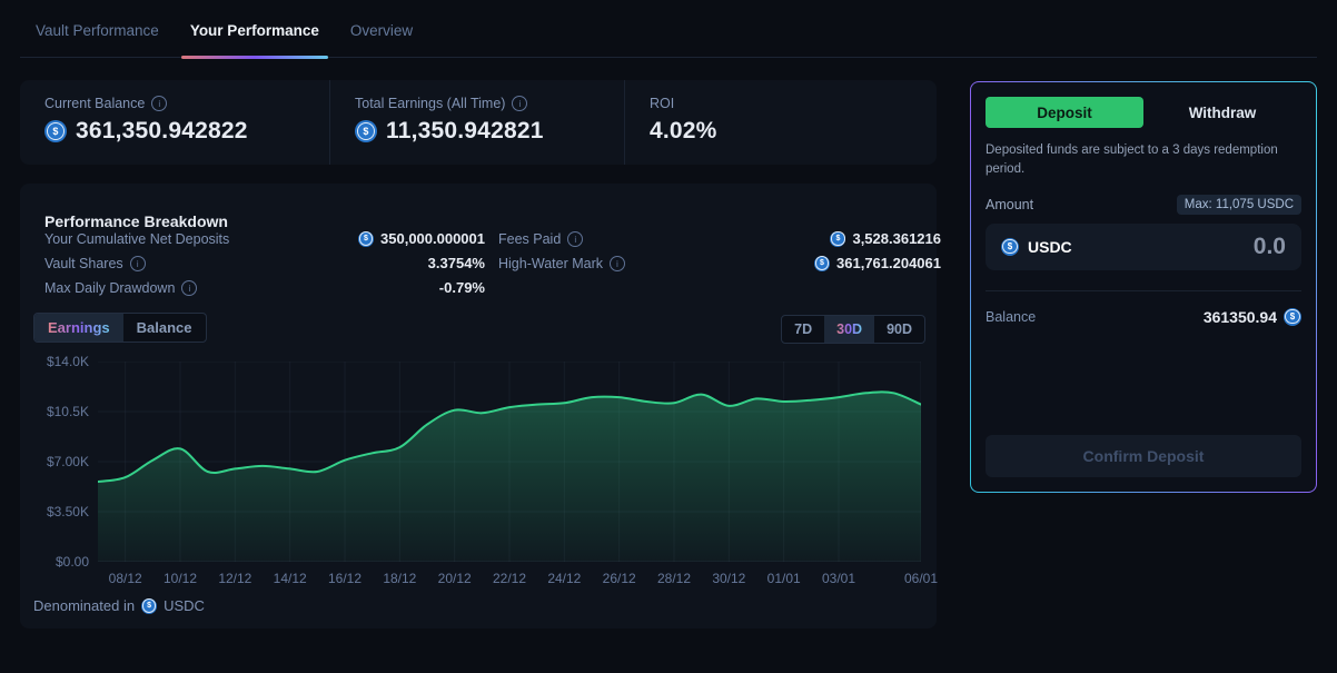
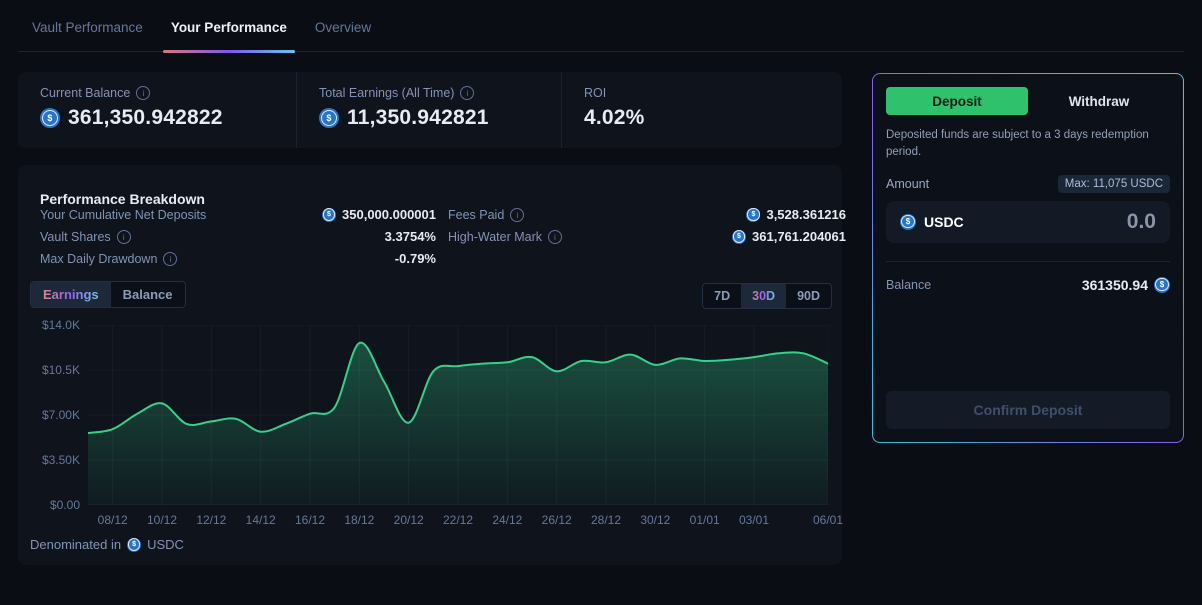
14/12: $6.5K -> $5.7K
18/12: $8.0K -> $12.6K
20/12: $10.6K -> $6.4K
26/12: $11.5K -> $10.4K
